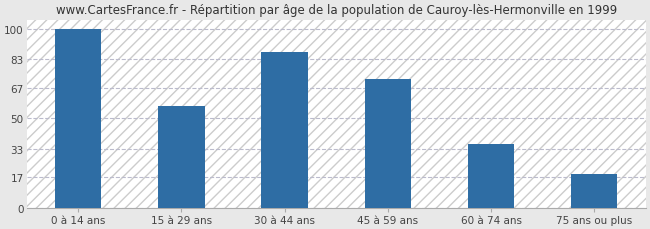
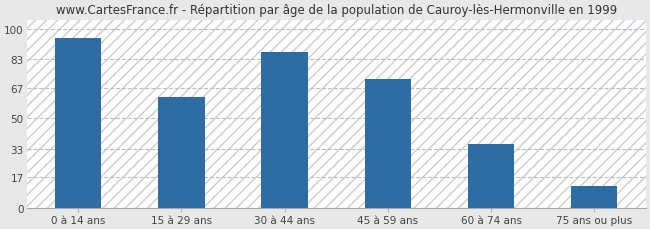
0 à 14 ans: 100 -> 95
15 à 29 ans: 57 -> 62
75 ans ou plus: 19 -> 12
